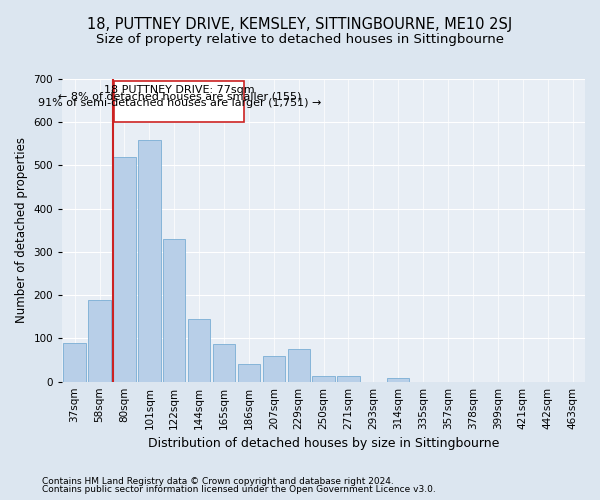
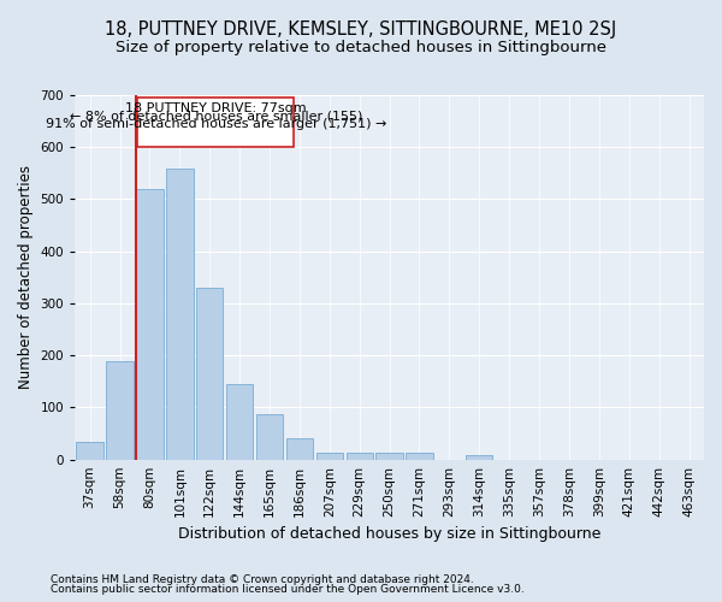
37sqm: 90 -> 35
207sqm: 60 -> 12
229sqm: 75 -> 12
